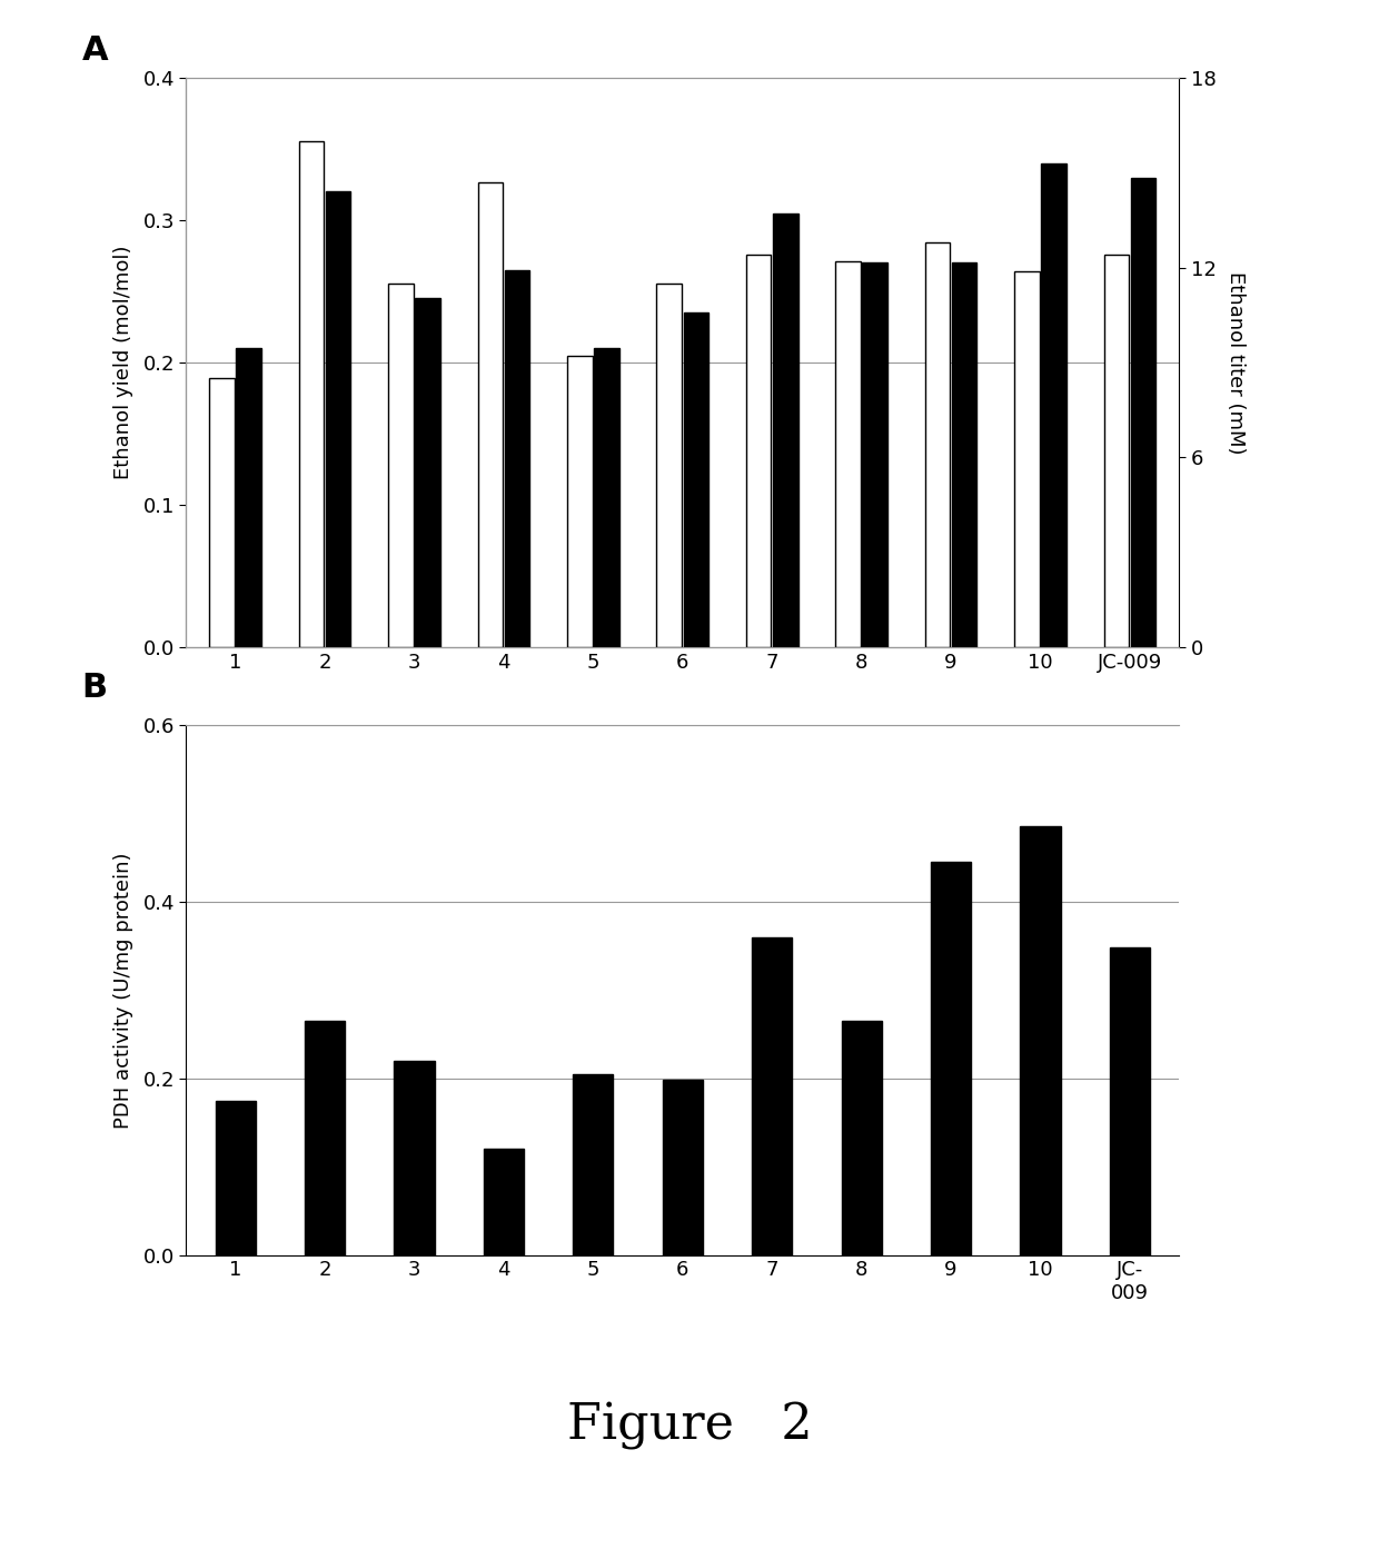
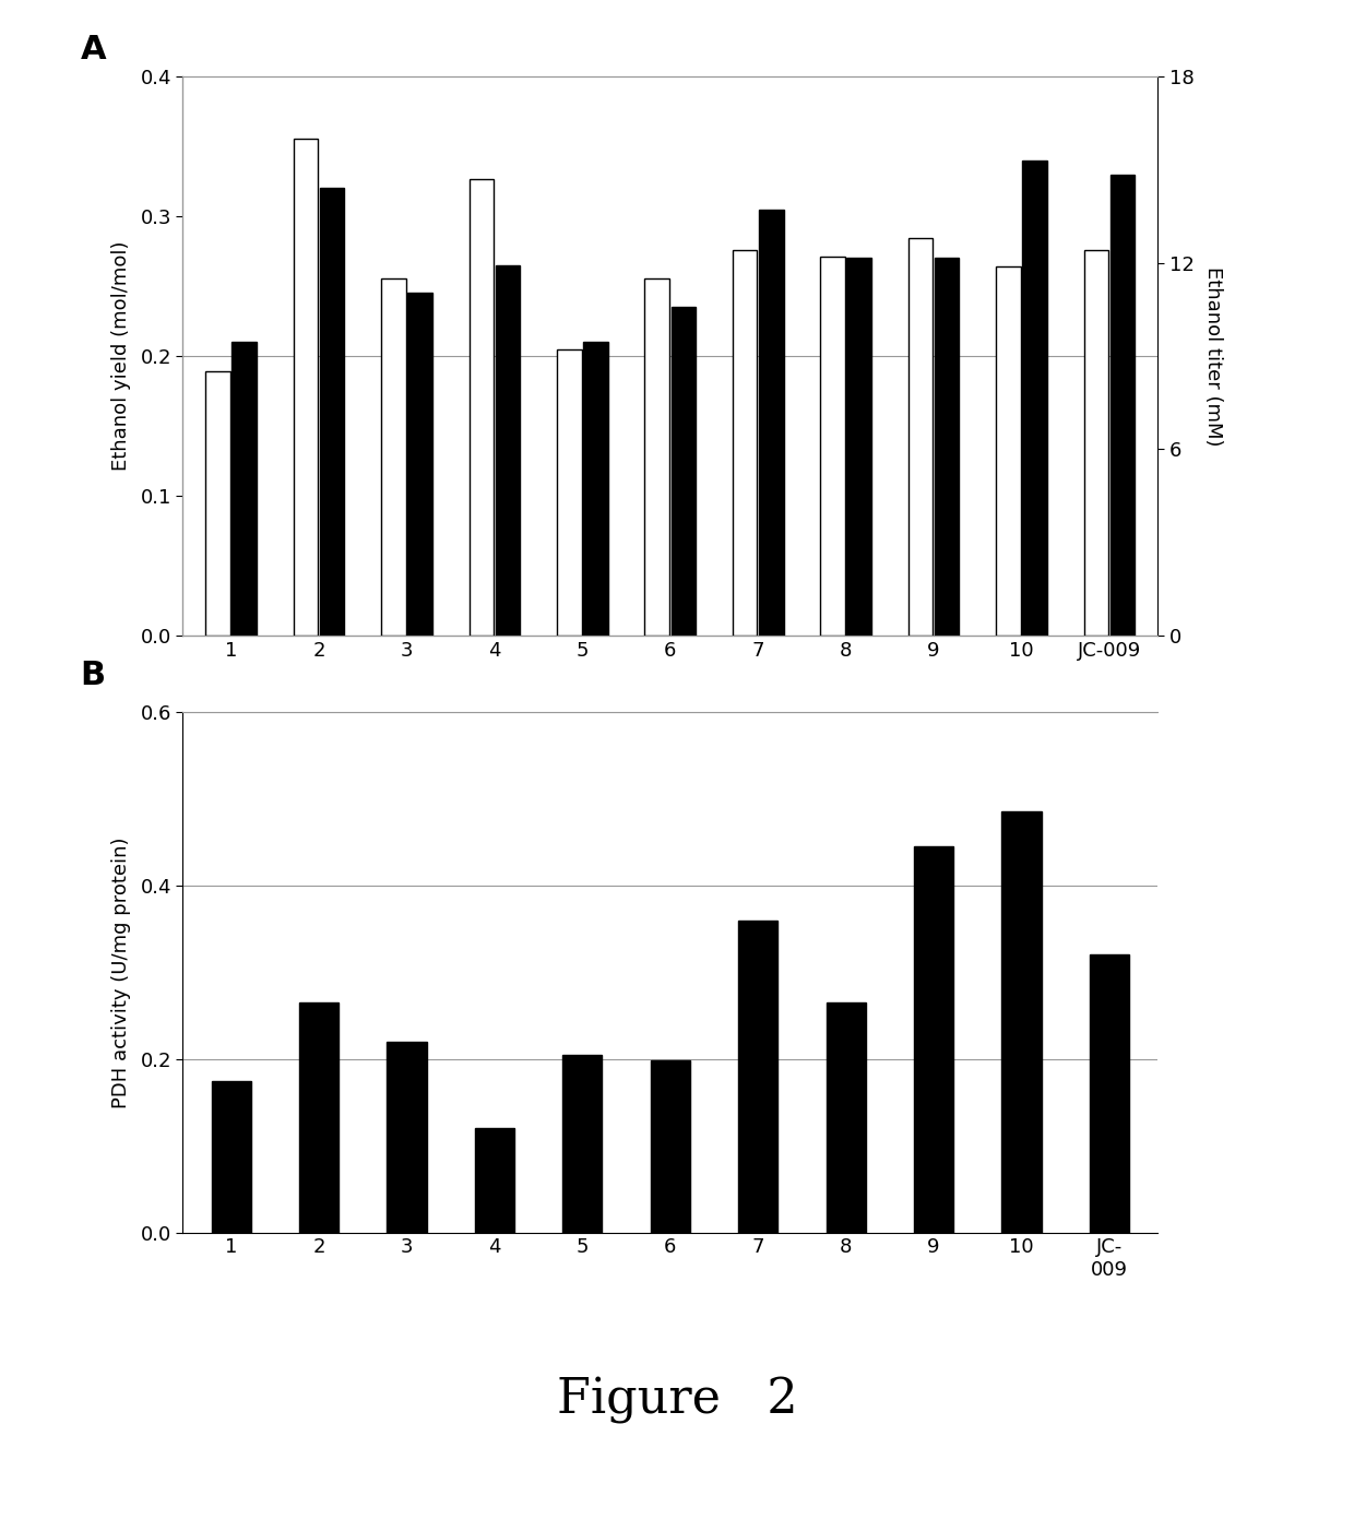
JC- 009: 0.348 -> 0.320
